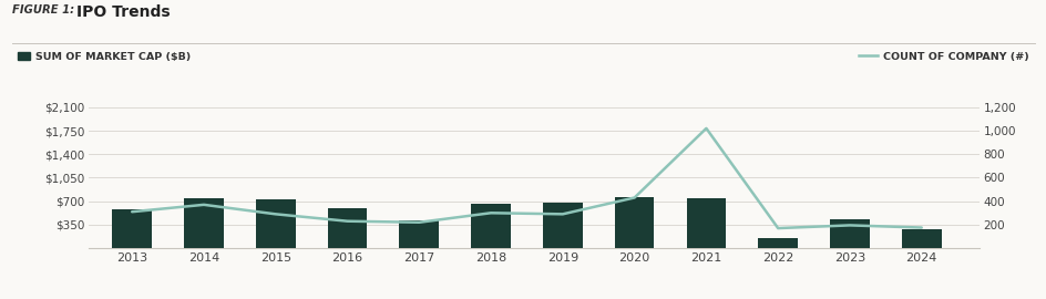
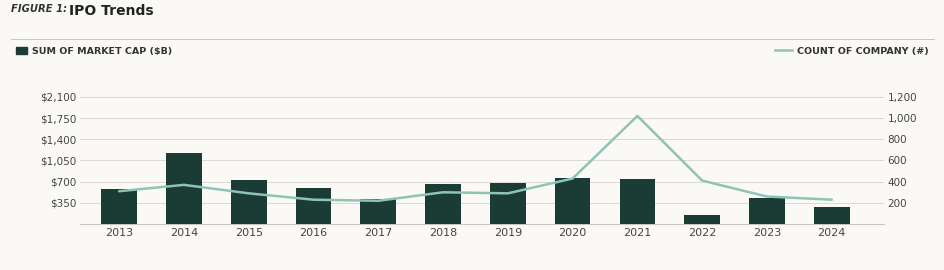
SUM OF MARKET CAP ($B)/2014: $750 -> $1,180
COUNT OF COMPANY (#)/2022: 170 -> 410
COUNT OF COMPANY (#)/2023: 200 -> 260
COUNT OF COMPANY (#)/2024: 180 -> 230
